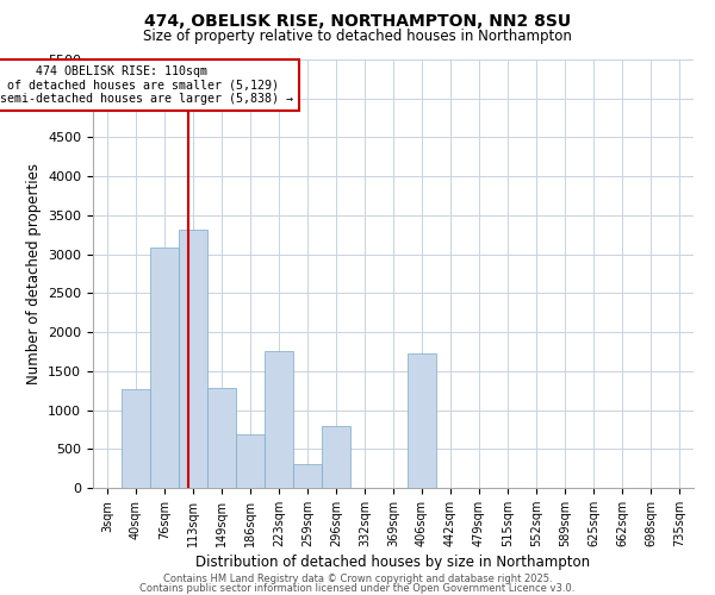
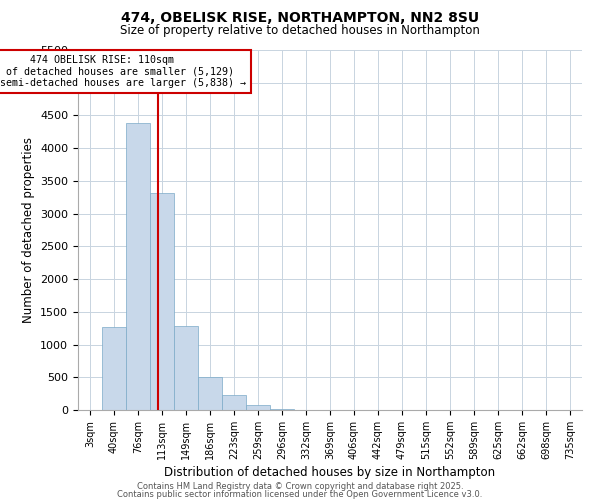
76sqm: 3080 -> 4380
186sqm: 680 -> 500
223sqm: 1760 -> 230
259sqm: 300 -> 80
296sqm: 800 -> 20
406sqm: 1720 -> 0
